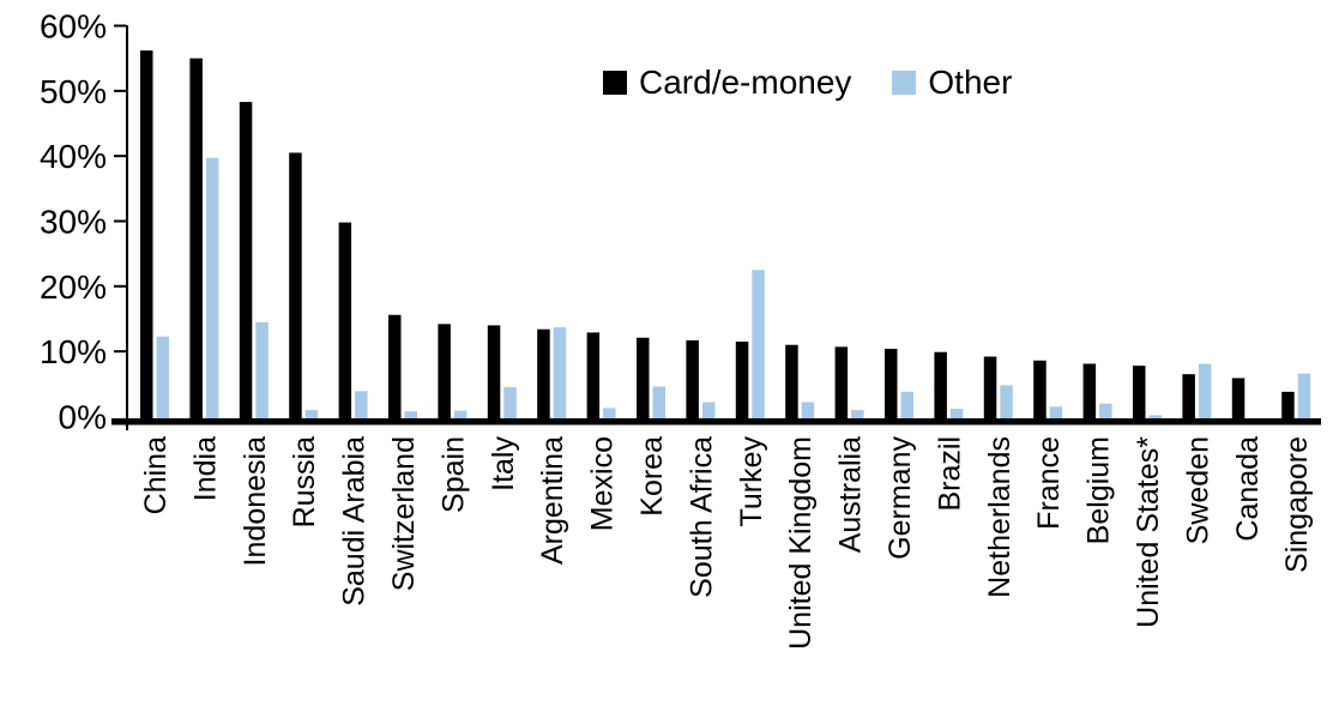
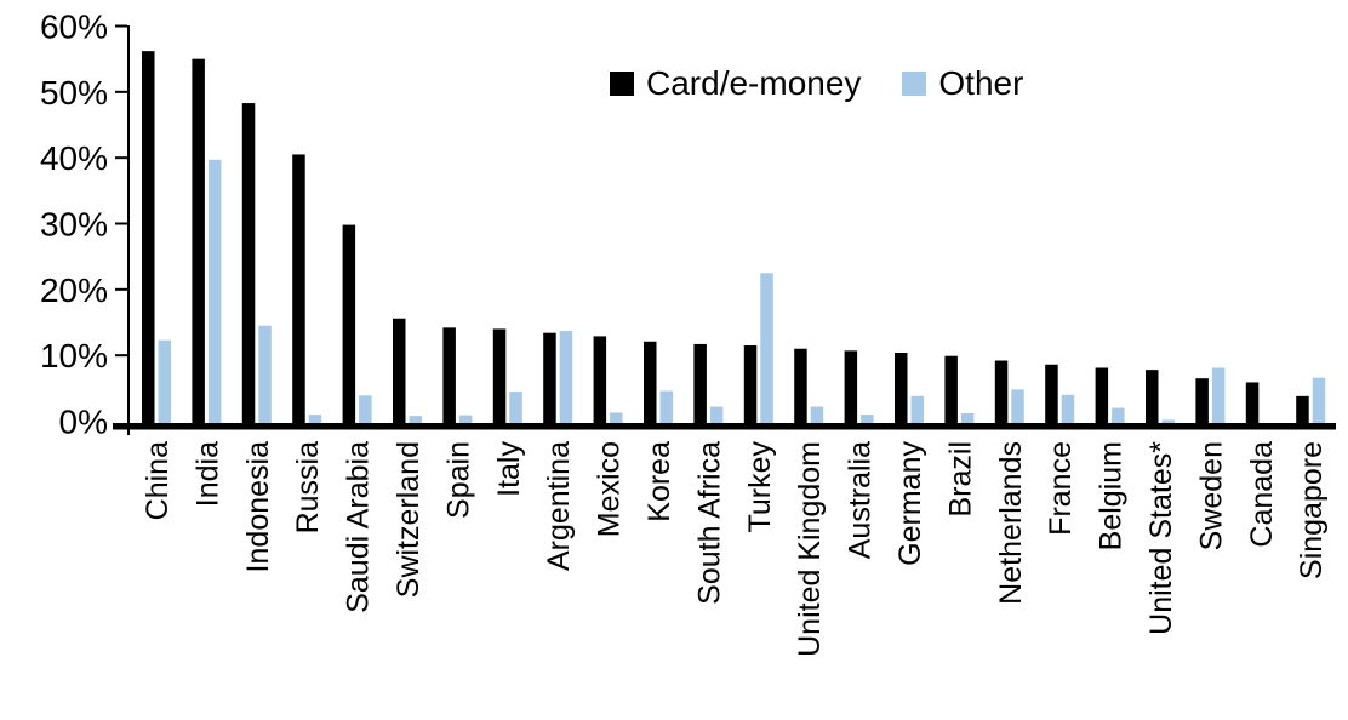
Other/France: 2% -> 4%
